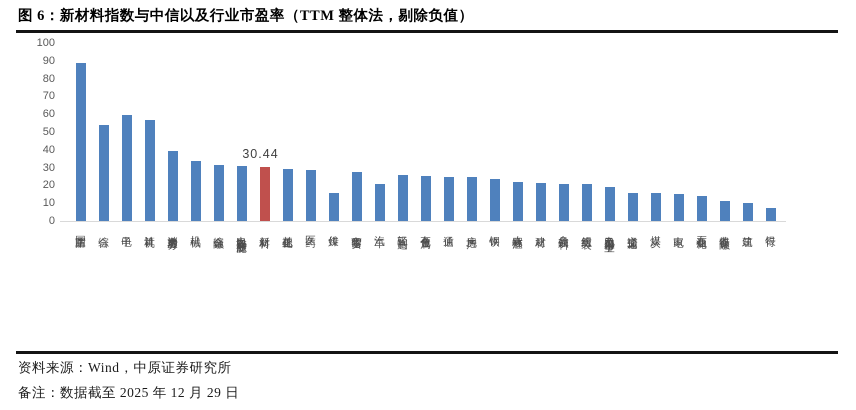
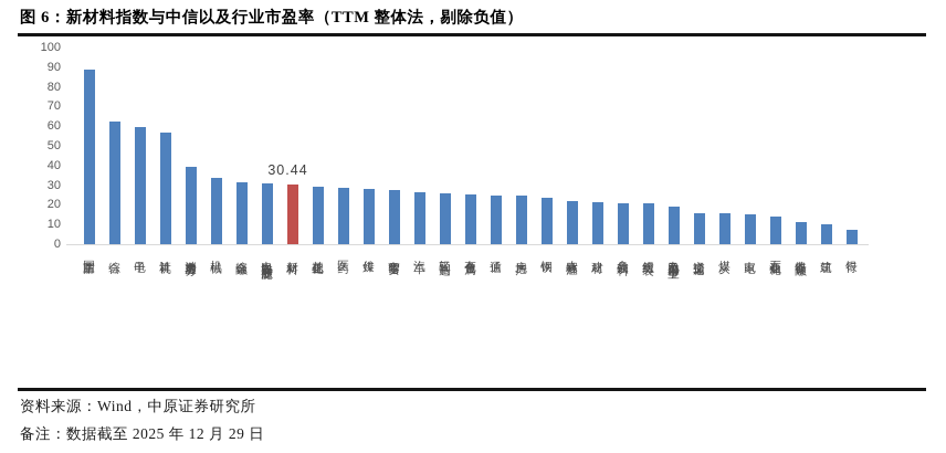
综合: 54 -> 62
传媒: 16 -> 28
汽车: 21 -> 26
